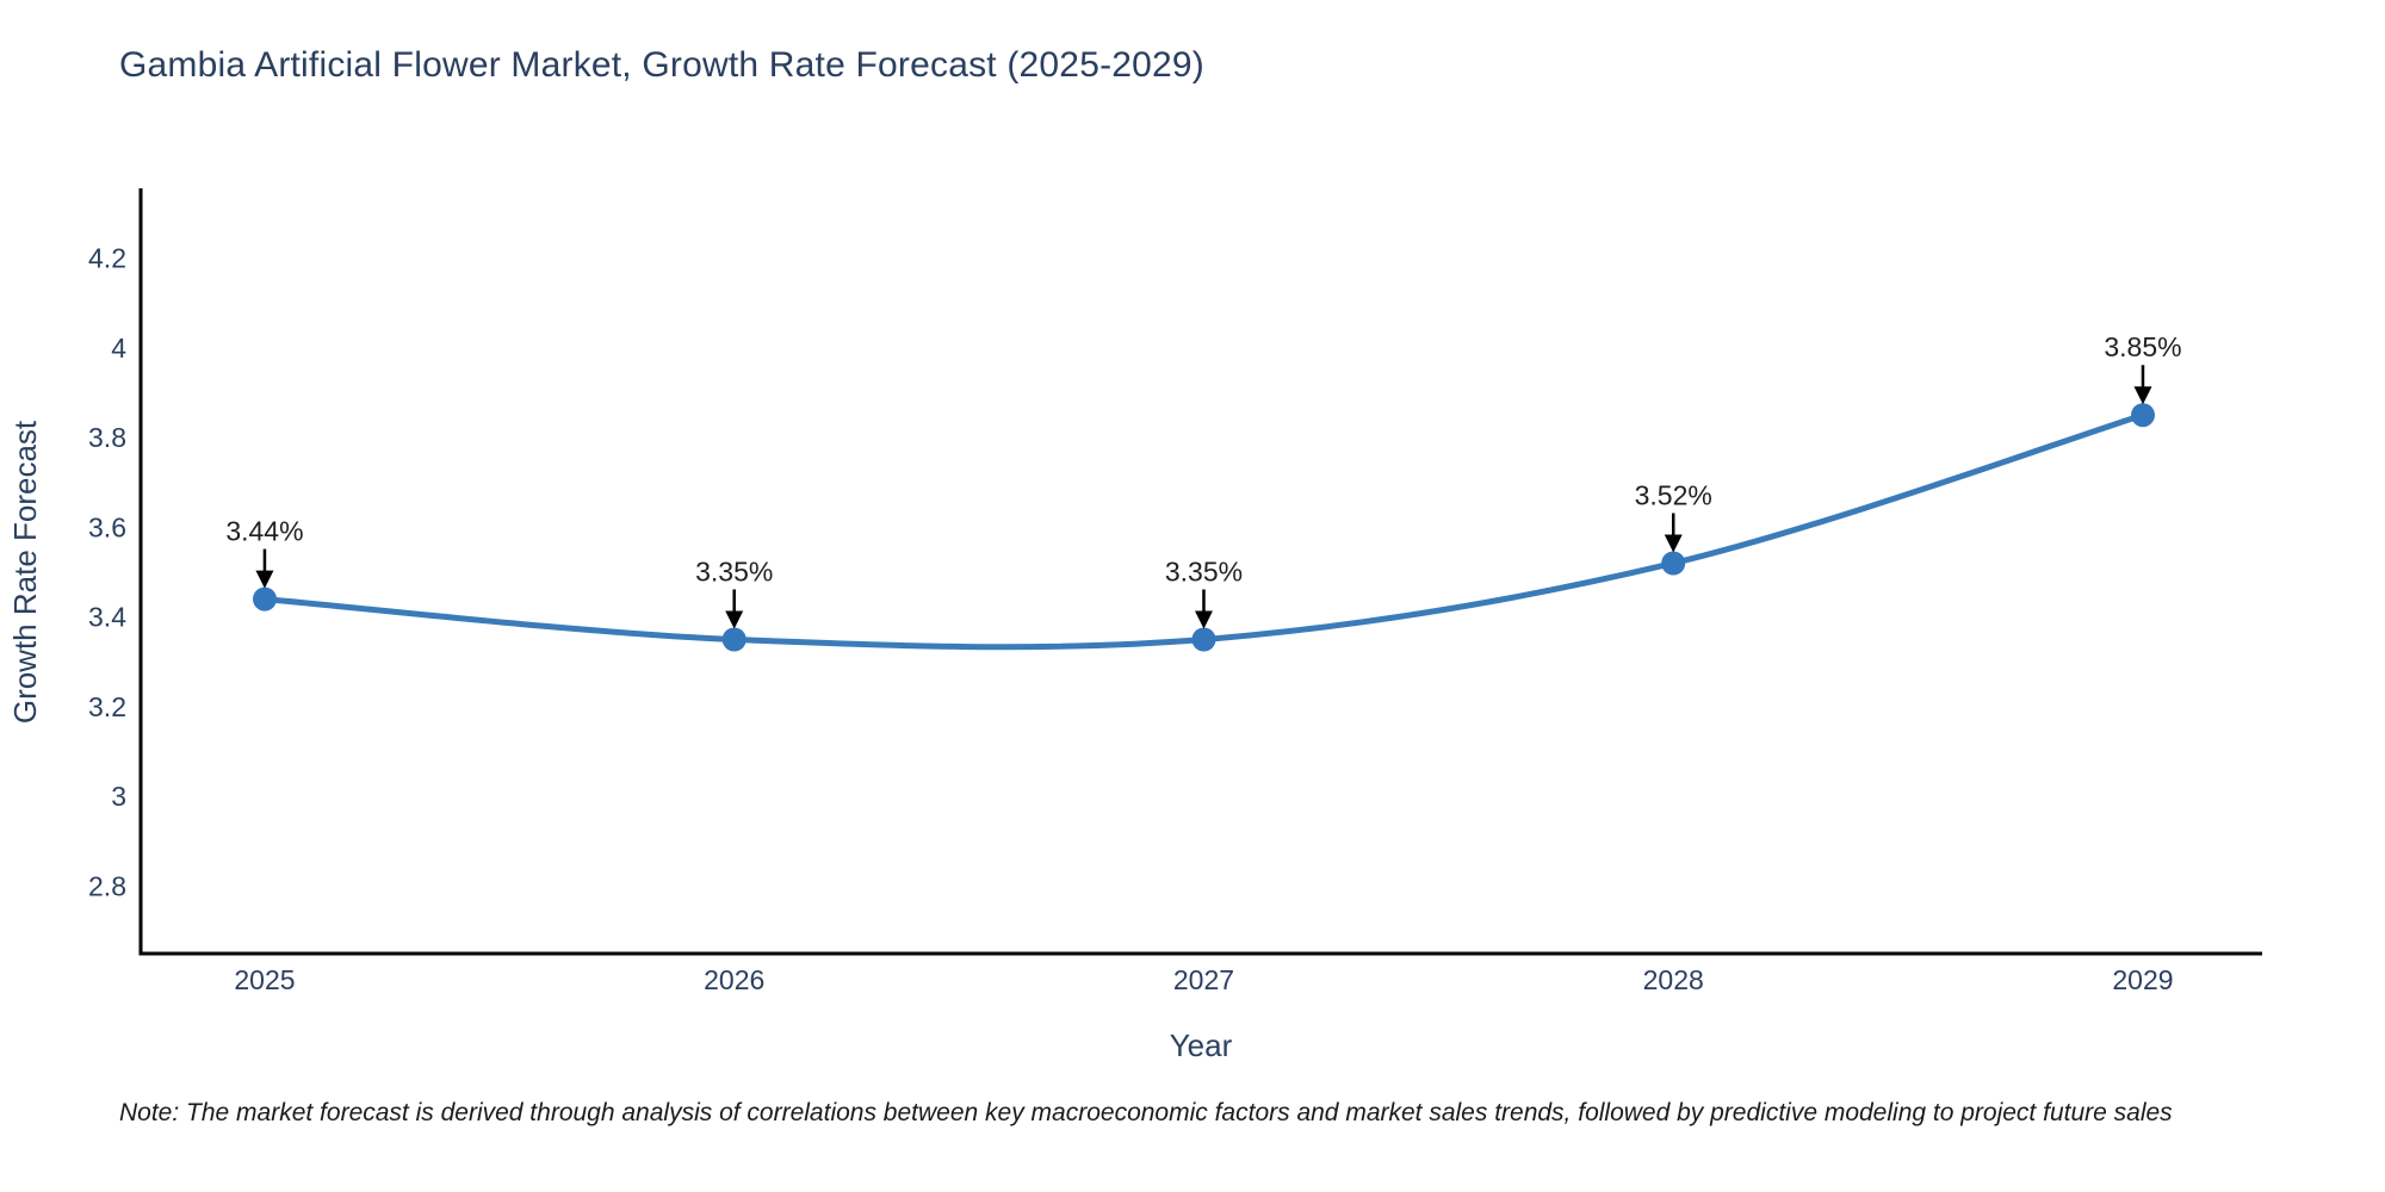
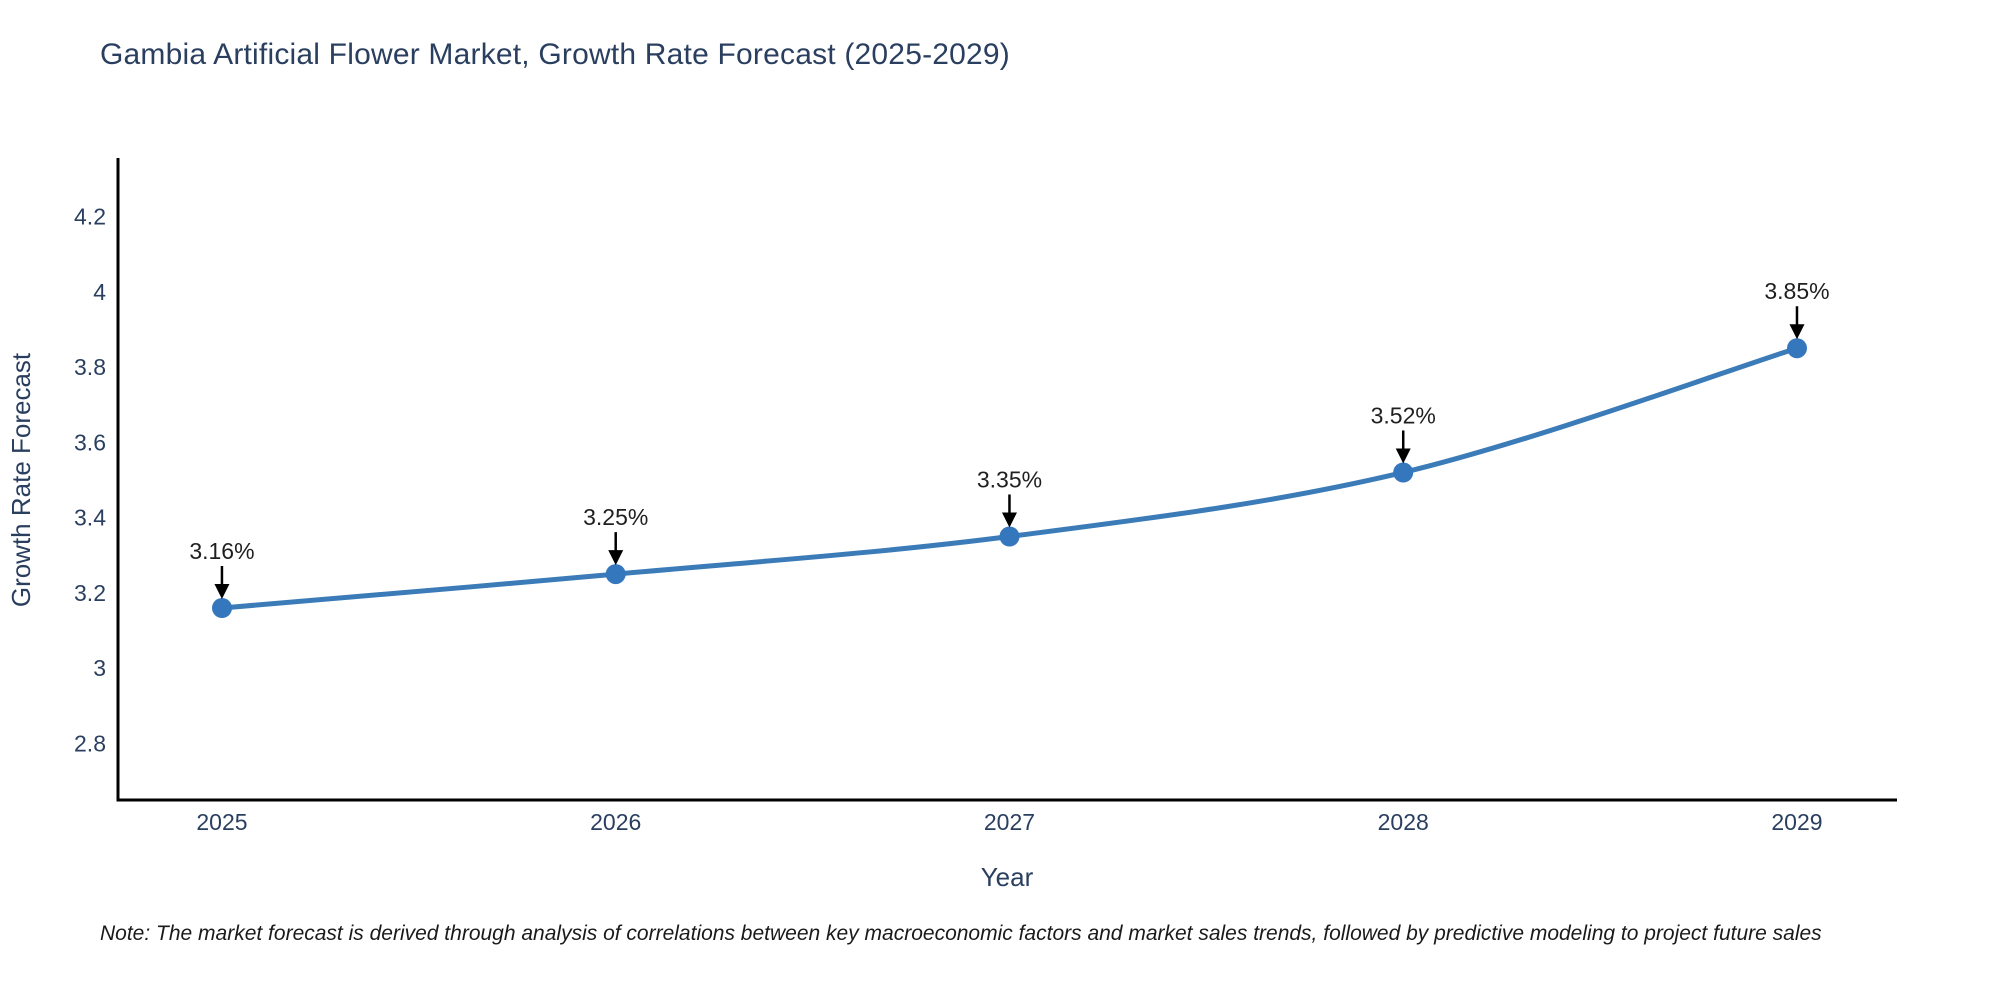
2025: 3.44% -> 3.16%
2026: 3.35% -> 3.25%
